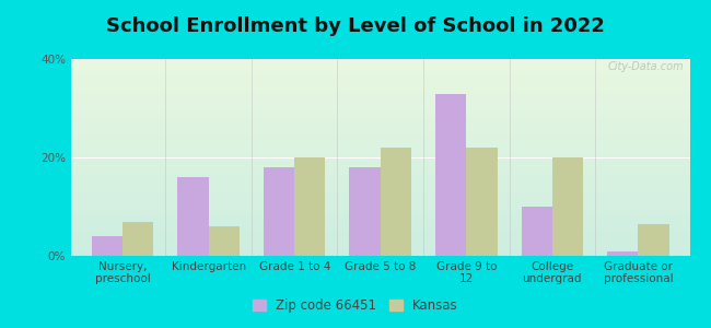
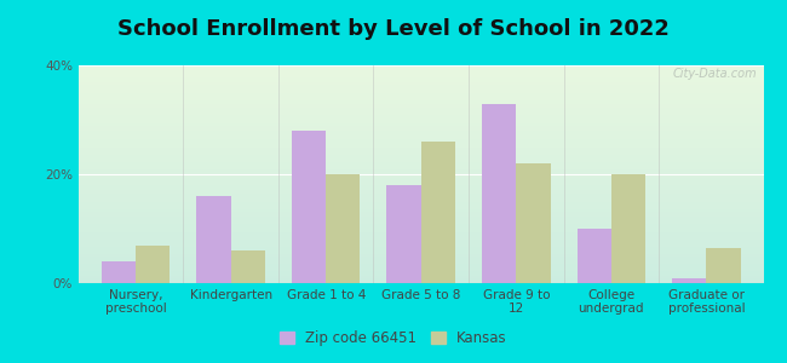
Zip code 66451/Grade 1 to 4: 18% -> 28%
Kansas/Grade 5 to 8: 22.0% -> 26.0%
